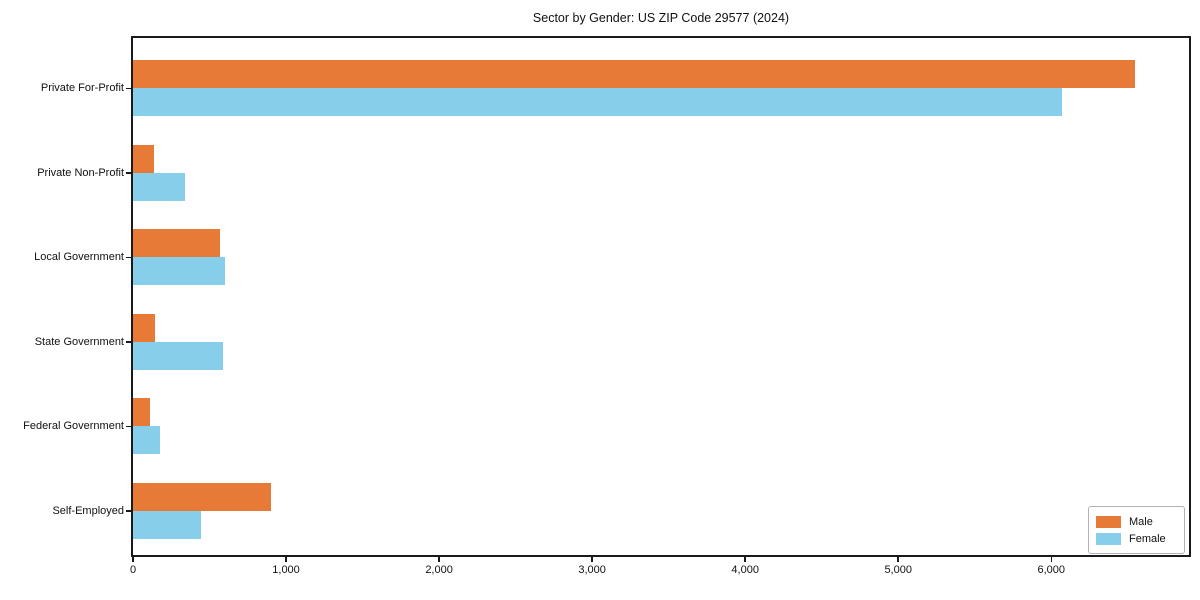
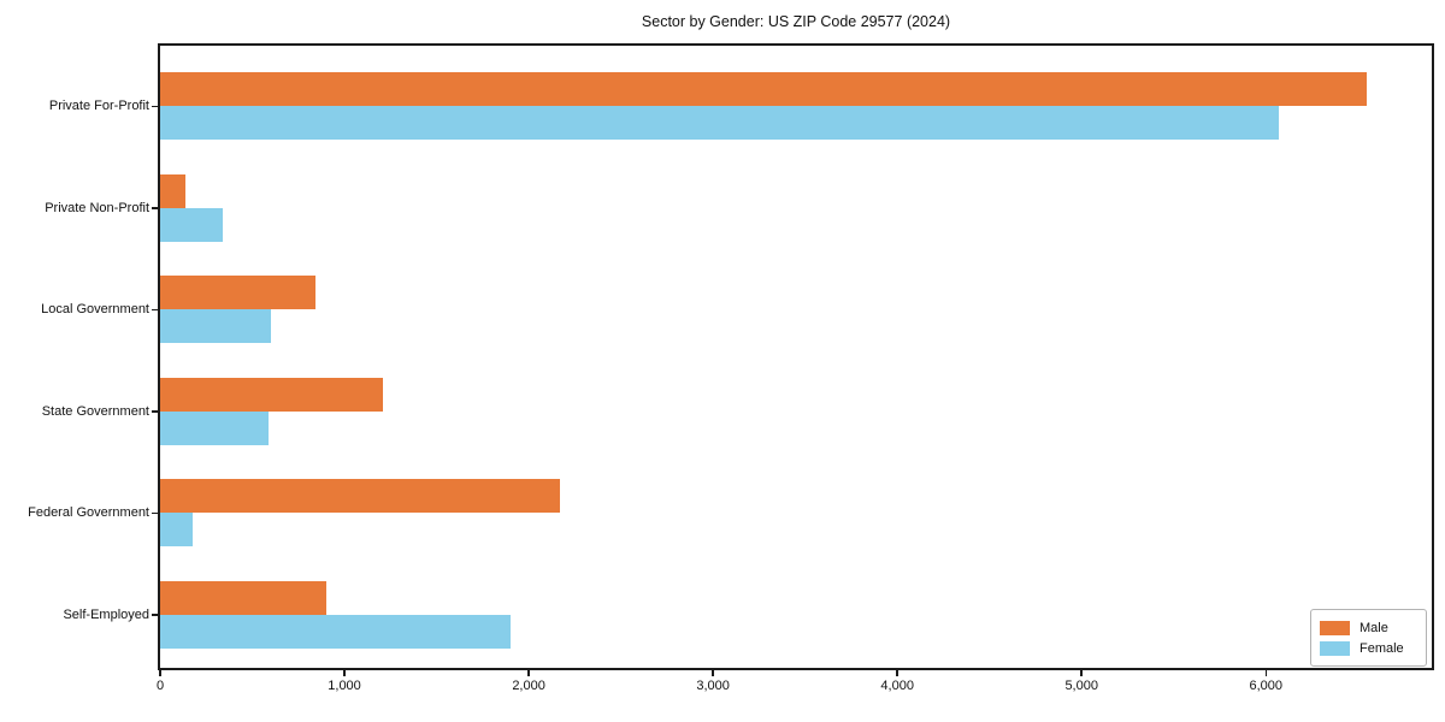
Male/Local Government: 570 -> 840
Male/State Government: 140 -> 1210
Male/Federal Government: 110 -> 2170
Female/Self-Employed: 440 -> 1900
